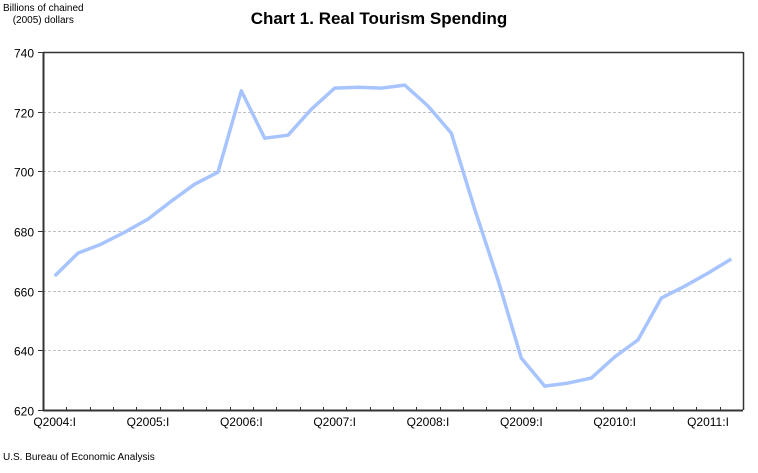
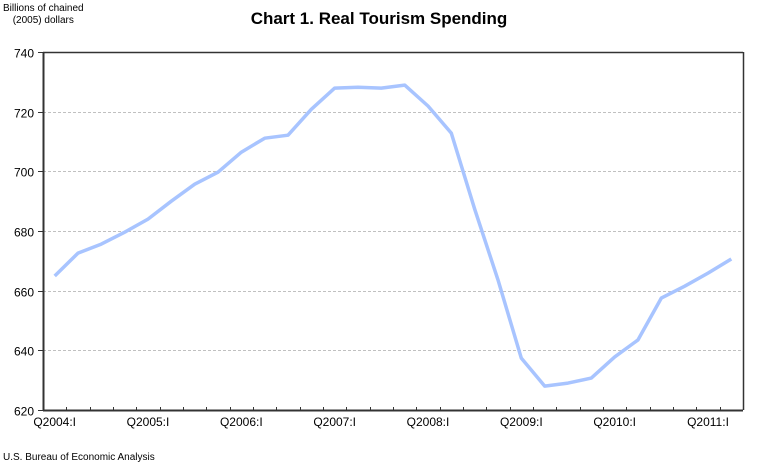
Q2006:I: 727 -> 706
